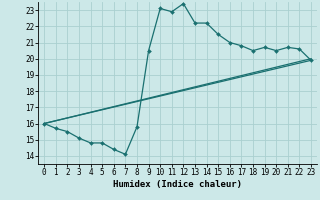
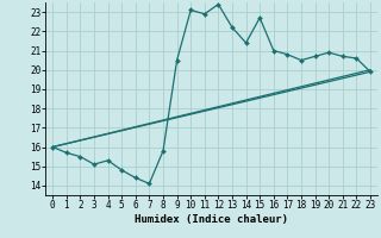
4: 14.8 -> 15.3
14: 22.2 -> 21.4
15: 21.5 -> 22.7
20: 20.5 -> 20.9
